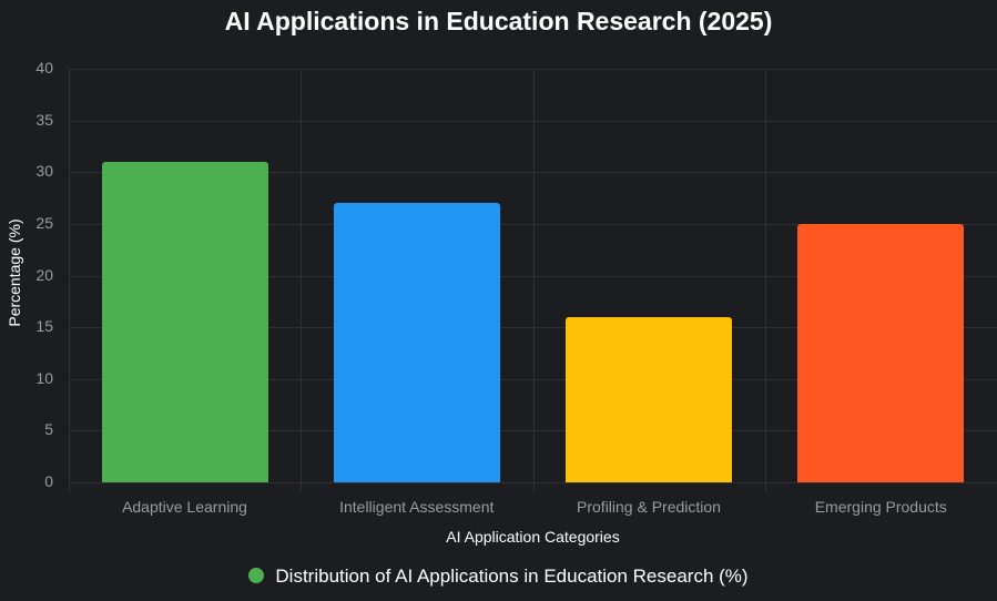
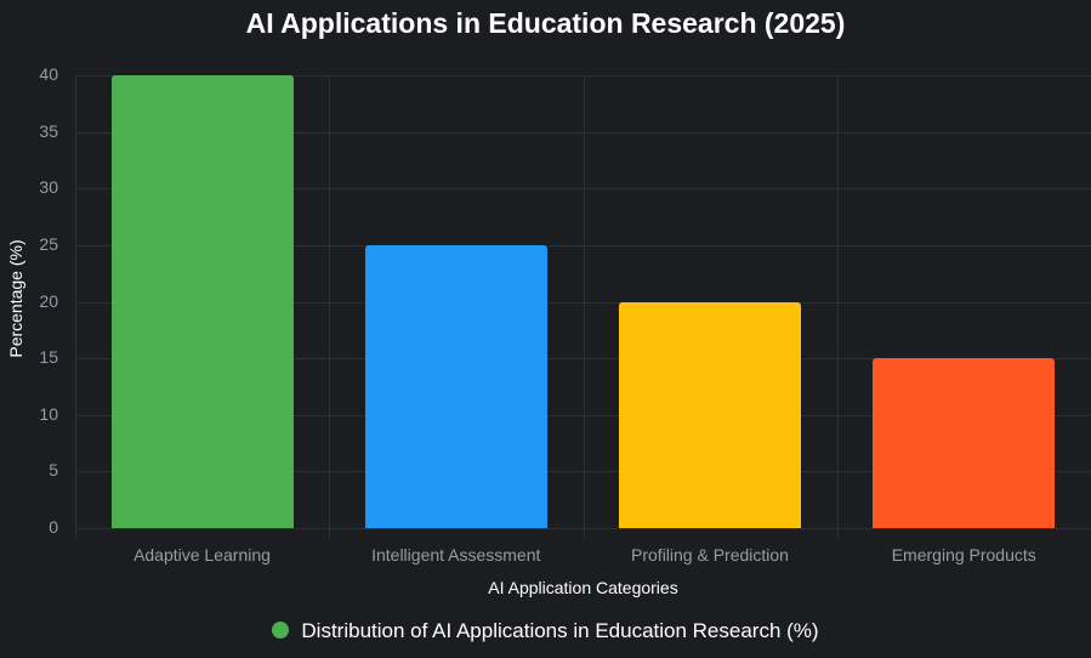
Adaptive Learning: 31 -> 40
Intelligent Assessment: 27 -> 25
Profiling & Prediction: 16 -> 20
Emerging Products: 25 -> 15
